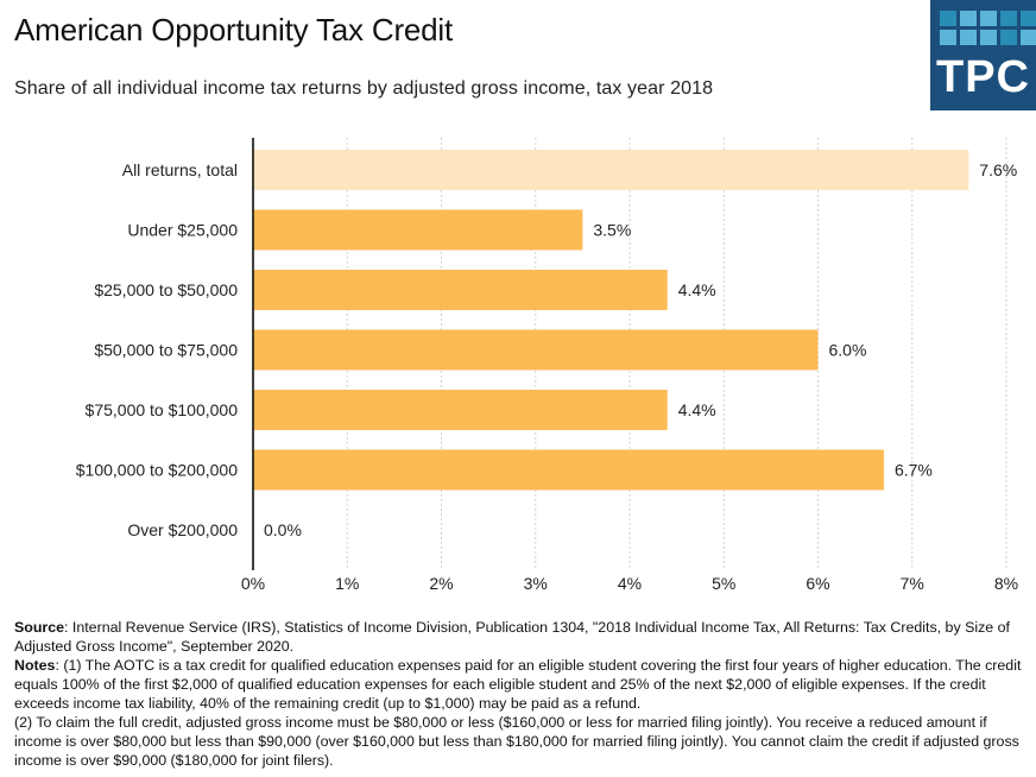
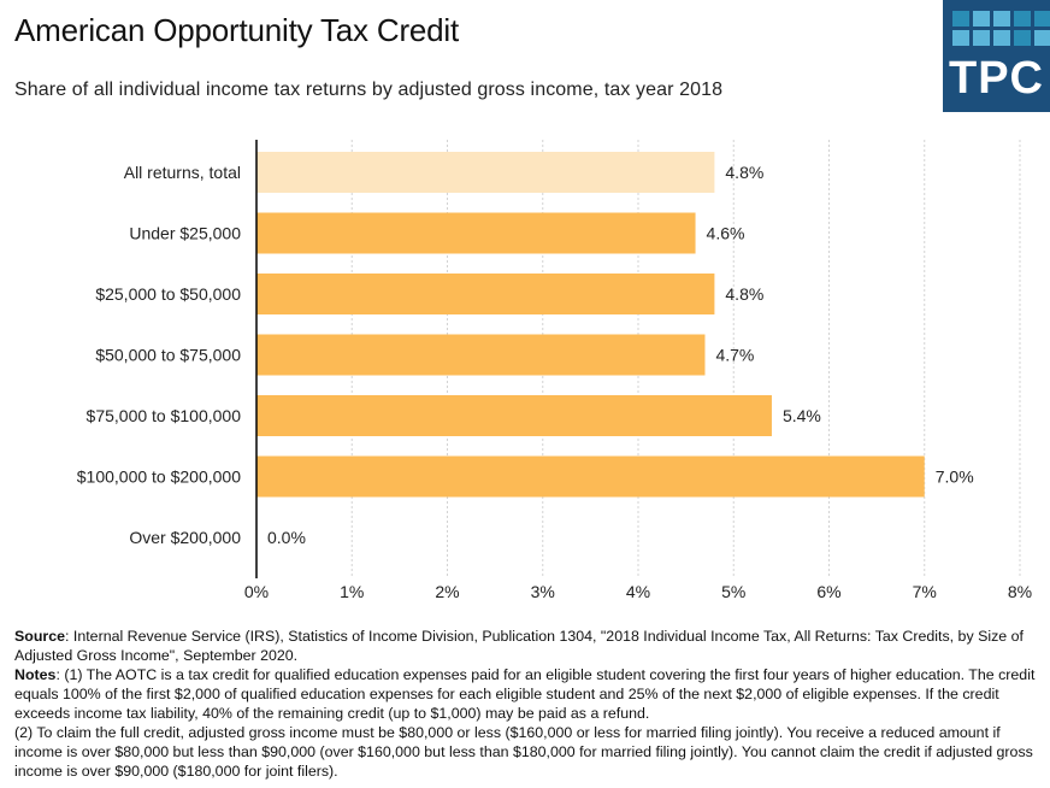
All returns, total: 7.6% -> 4.8%
Under $25,000: 3.5% -> 4.6%
$25,000 to $50,000: 4.4% -> 4.8%
$50,000 to $75,000: 6.0% -> 4.7%
$75,000 to $100,000: 4.4% -> 5.4%
$100,000 to $200,000: 6.7% -> 7.0%
